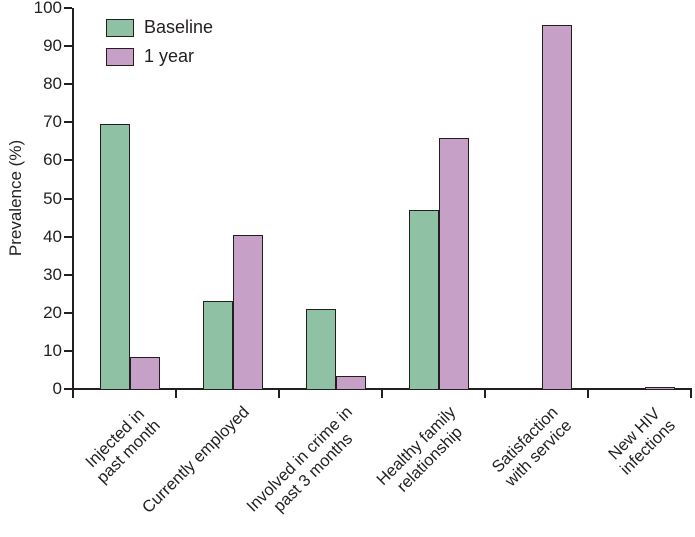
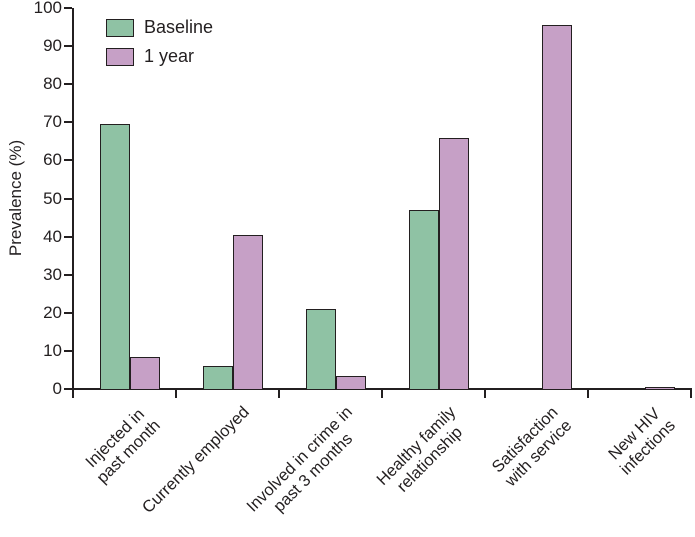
Baseline/Currently employed: 23 -> 6
